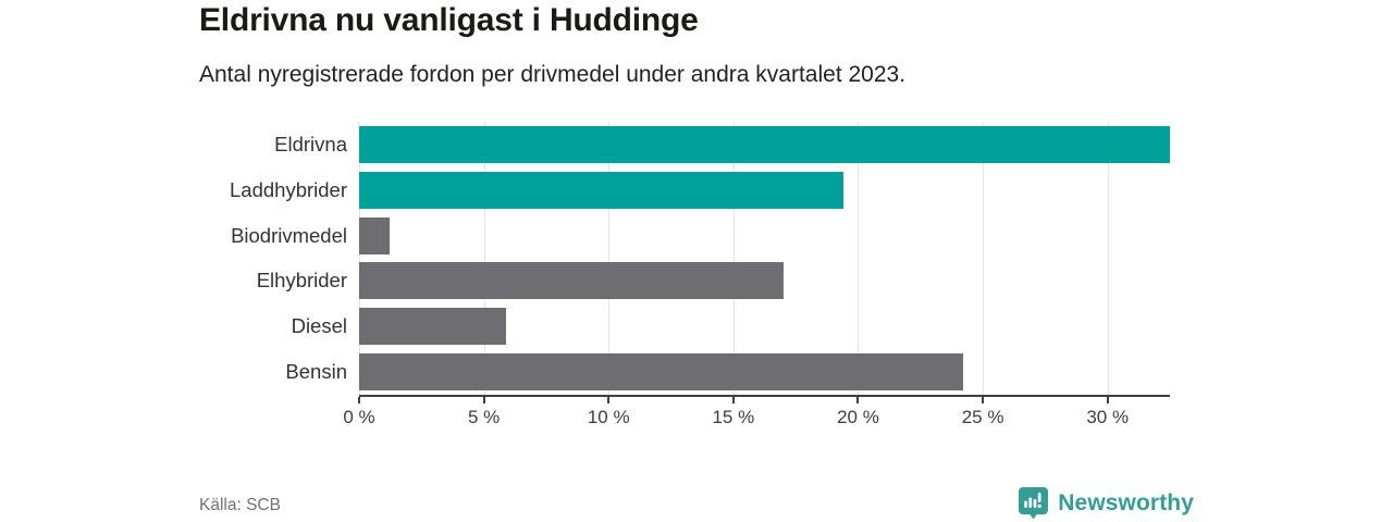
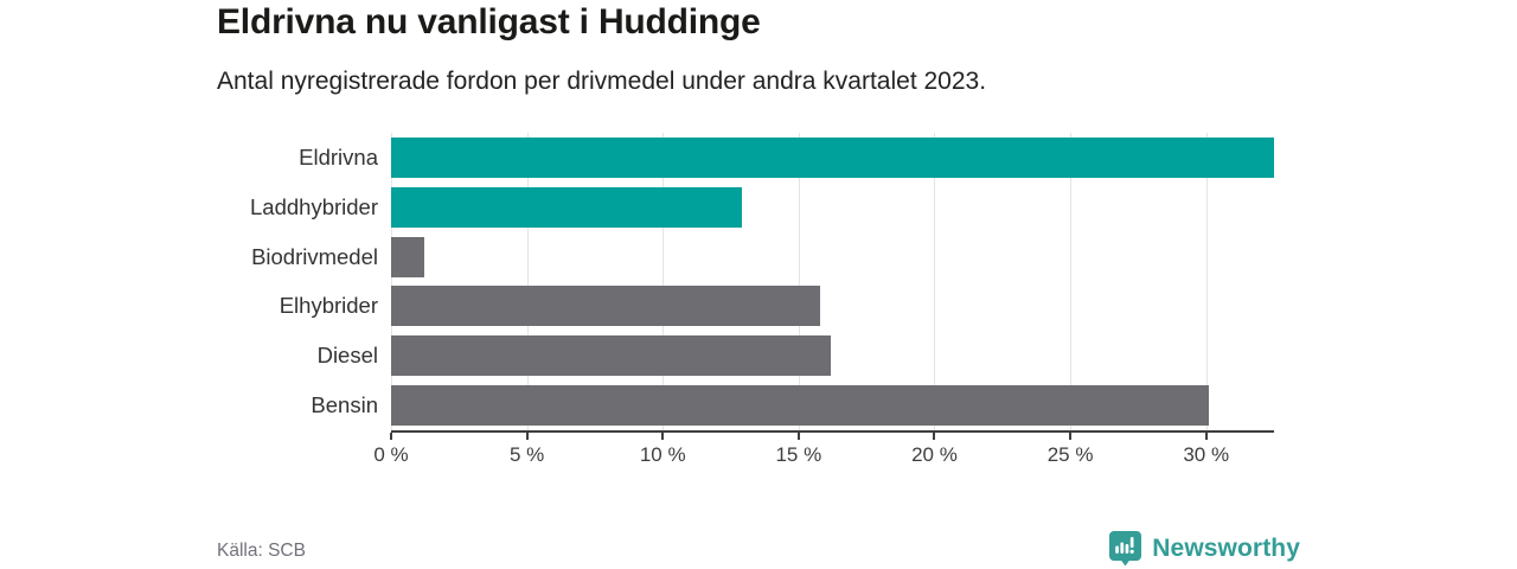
Laddhybrider: 19.4% -> 12.9%
Elhybrider: 17.0% -> 15.8%
Diesel: 5.9% -> 16.2%
Bensin: 24.2% -> 30.1%
